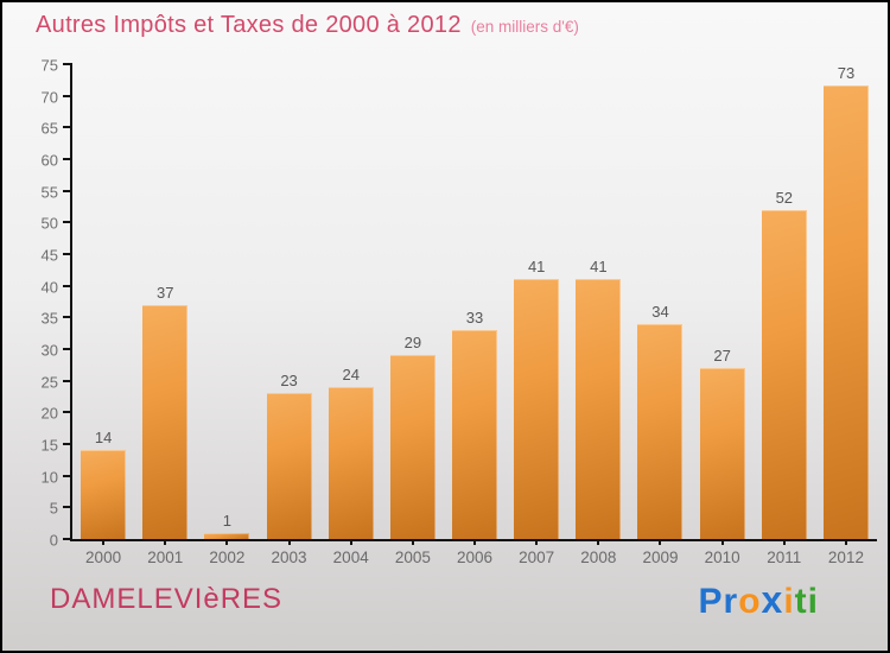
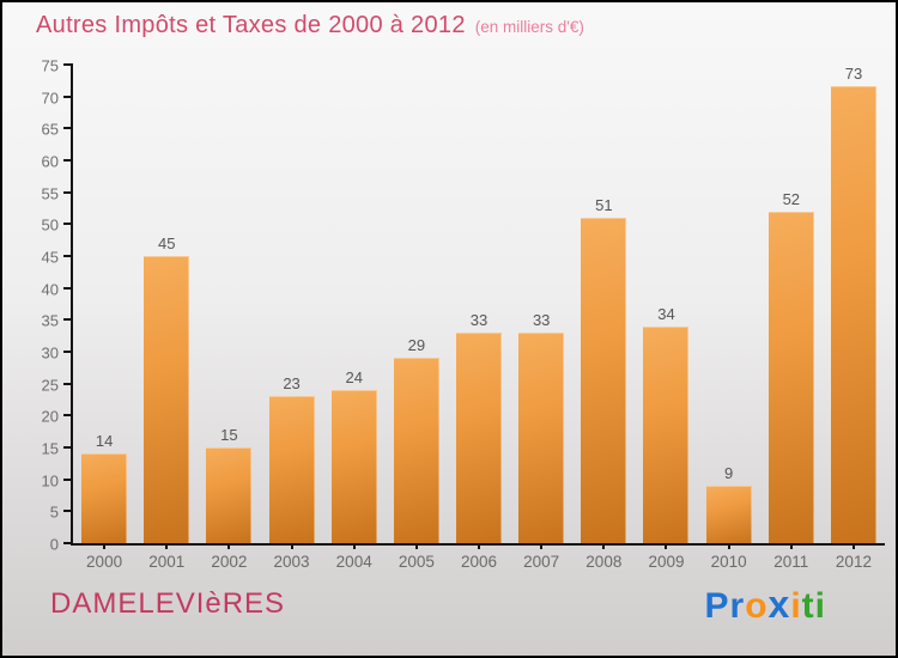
2001: 37 -> 45
2002: 1 -> 15
2007: 41 -> 33
2008: 41 -> 51
2010: 27 -> 9
